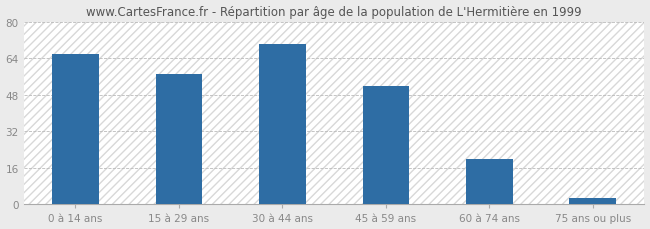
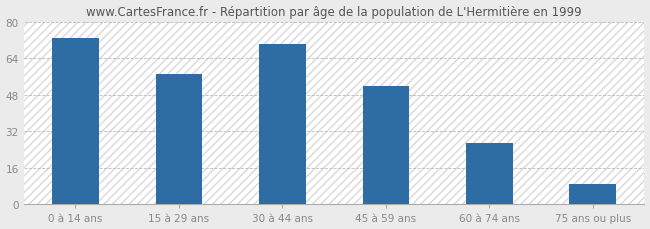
0 à 14 ans: 66 -> 73
60 à 74 ans: 20 -> 27
75 ans ou plus: 3 -> 9
